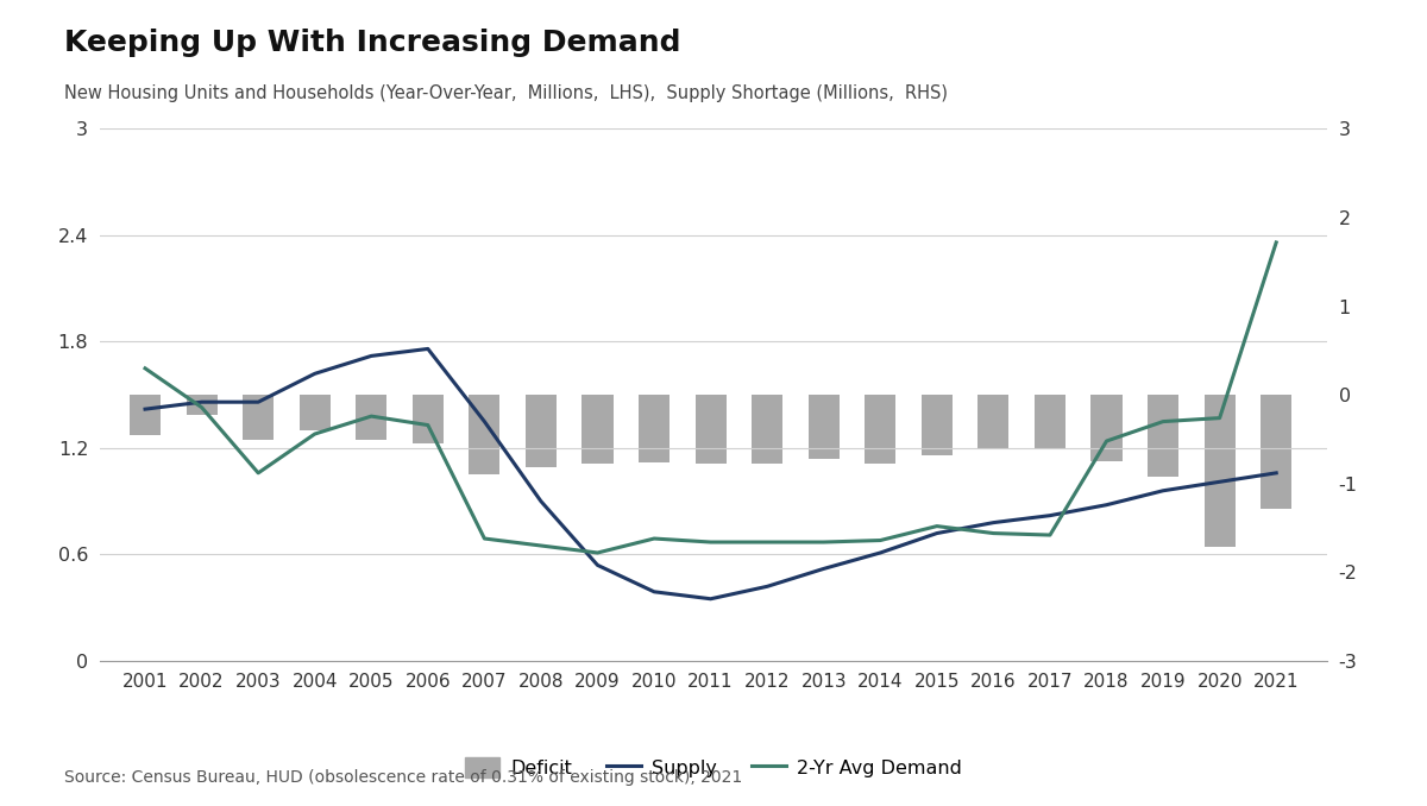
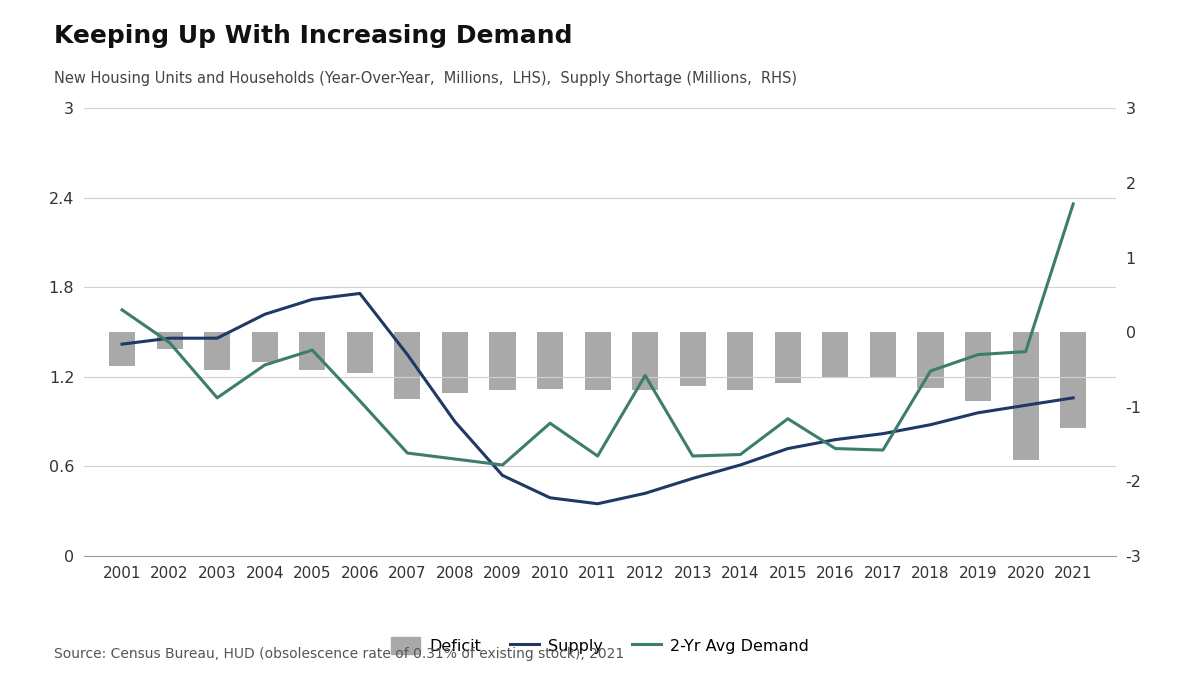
2-Yr Avg Demand/2006: 1.33 -> 1.04
2-Yr Avg Demand/2010: 0.69 -> 0.89
2-Yr Avg Demand/2012: 0.67 -> 1.21
2-Yr Avg Demand/2015: 0.76 -> 0.92
